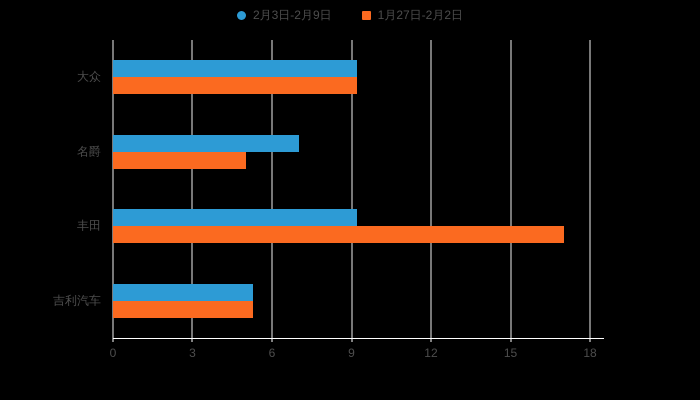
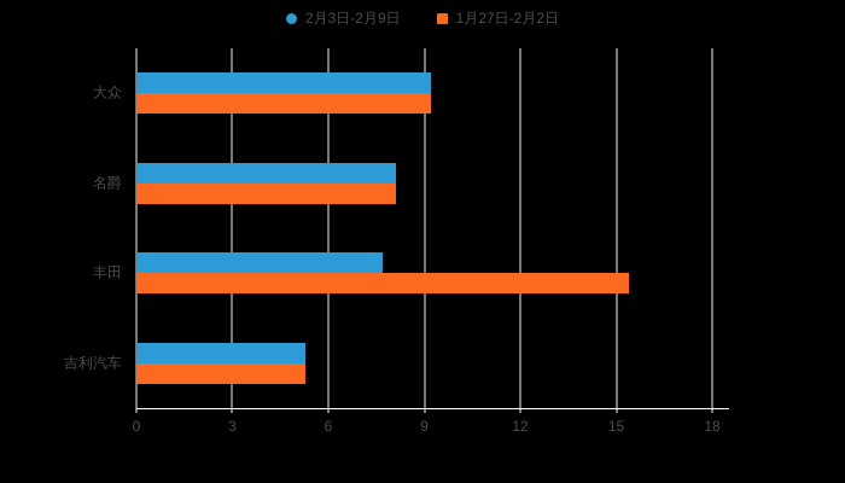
2月3日-2月9日/名爵: 7.0 -> 8.1
1月27日-2月2日/名爵: 5.0 -> 8.1
2月3日-2月9日/丰田: 9.2 -> 7.7
1月27日-2月2日/丰田: 17.0 -> 15.4
